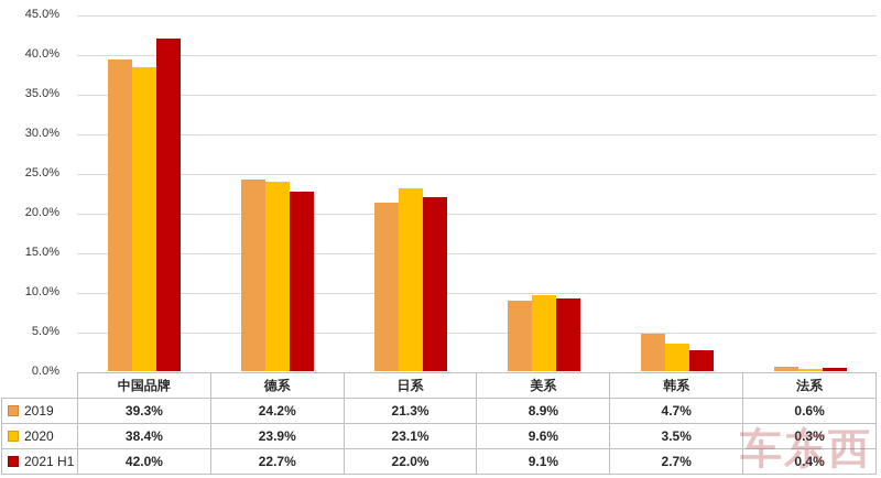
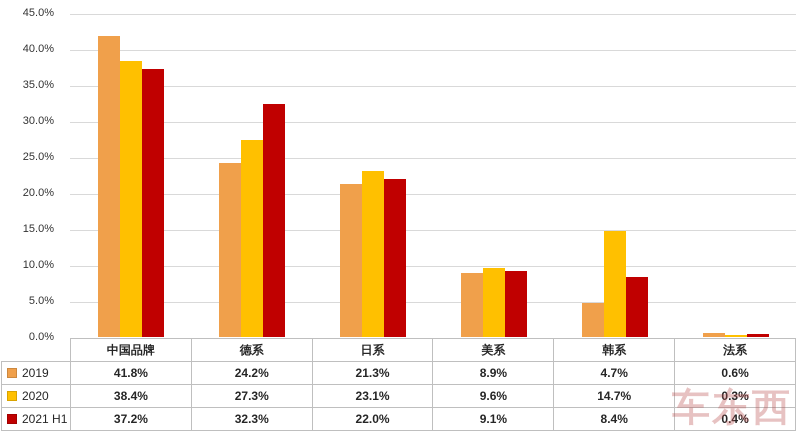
2019/中国品牌: 39.3% -> 41.8%
2021 H1/中国品牌: 42.0% -> 37.2%
2020/德系: 23.9% -> 27.3%
2021 H1/德系: 22.7% -> 32.3%
2020/韩系: 3.5% -> 14.7%
2021 H1/韩系: 2.7% -> 8.4%
